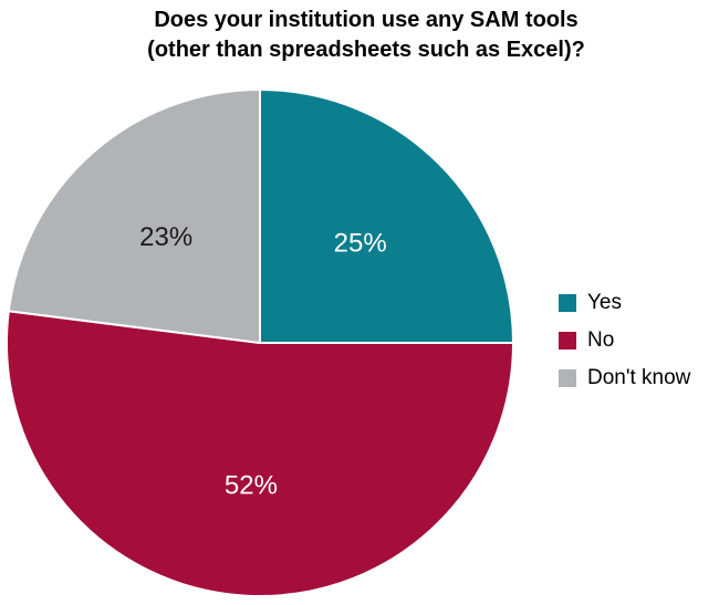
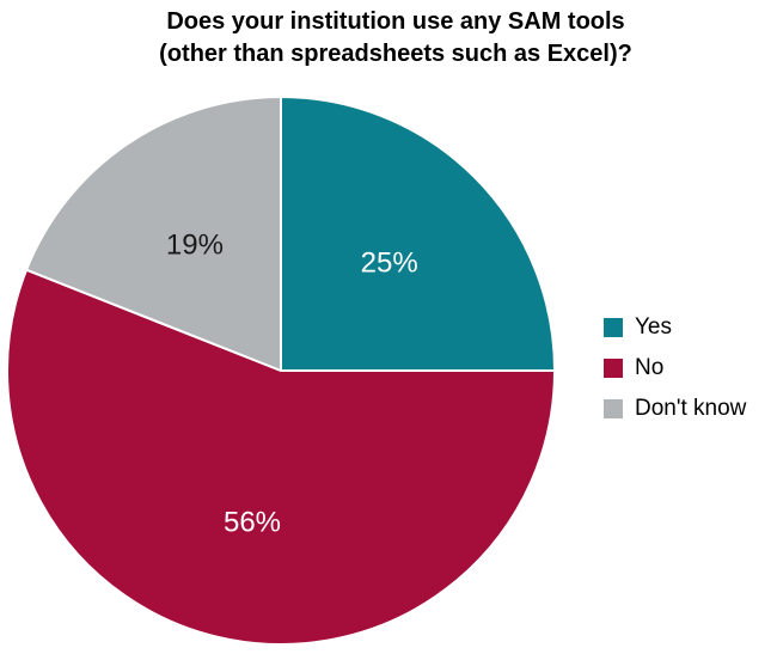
No: 52% -> 56%
Don't know: 23% -> 19%
